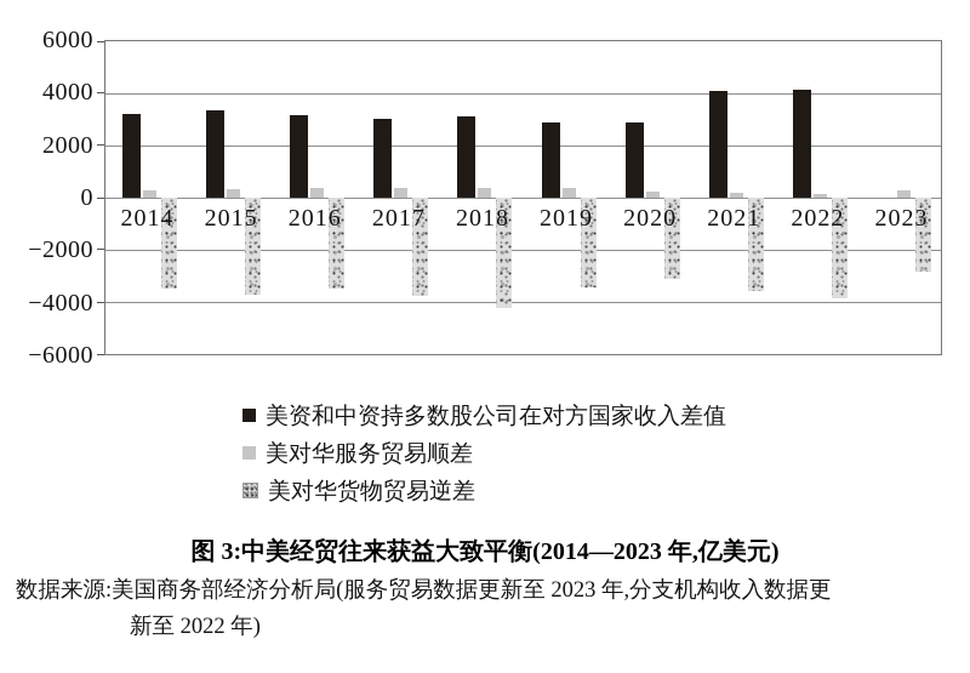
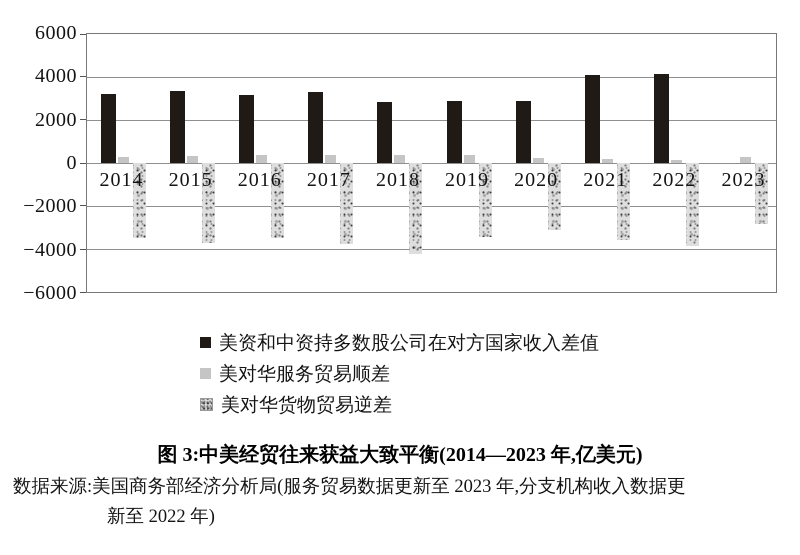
美资和中资持多数股公司在对方国家收入差值/2017: 3000 -> 3300
美资和中资持多数股公司在对方国家收入差值/2018: 3100 -> 2800
